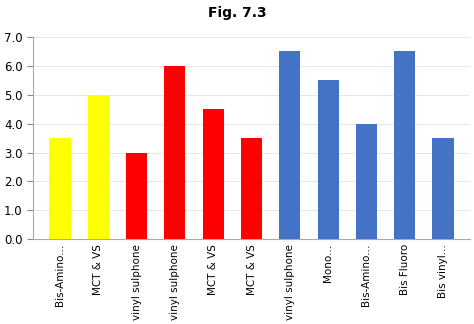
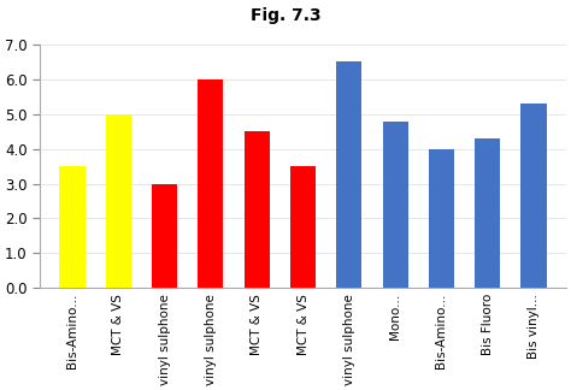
Mono...: 5.5 -> 4.8
Bis Fluoro: 6.5 -> 4.3
Bis vinyl...: 3.5 -> 5.3
